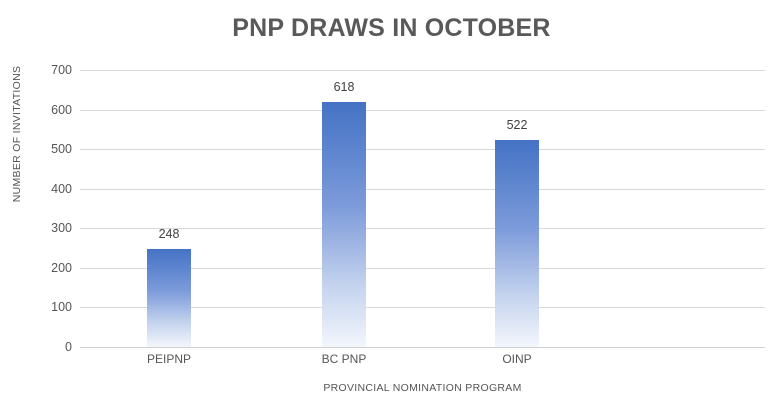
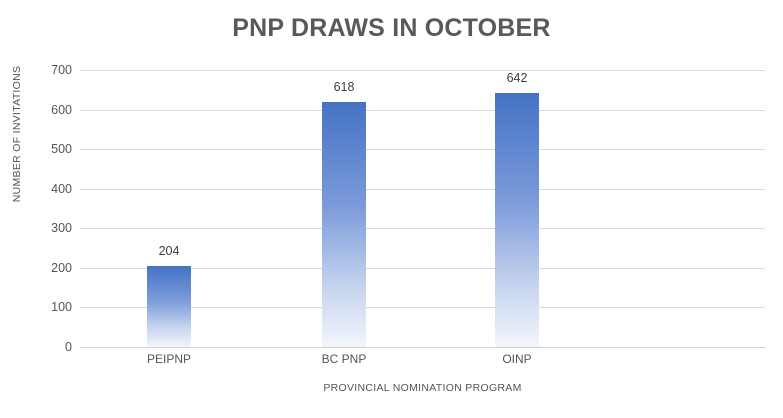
PEIPNP: 248 -> 204
OINP: 522 -> 642
